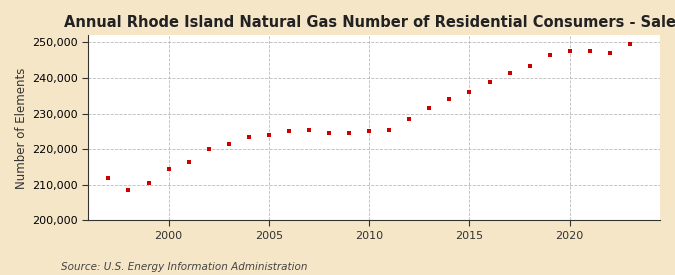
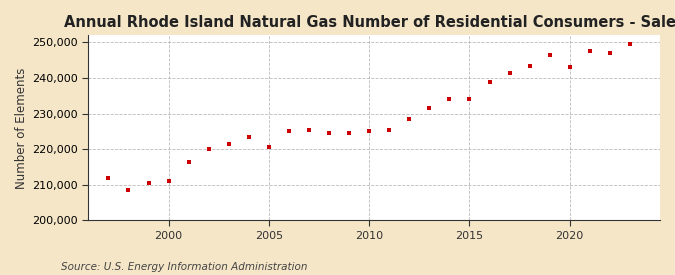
2000: 214,500 -> 211,000
2005: 224,000 -> 220,500
2015: 236,000 -> 234,000
2020: 247,500 -> 243,000
